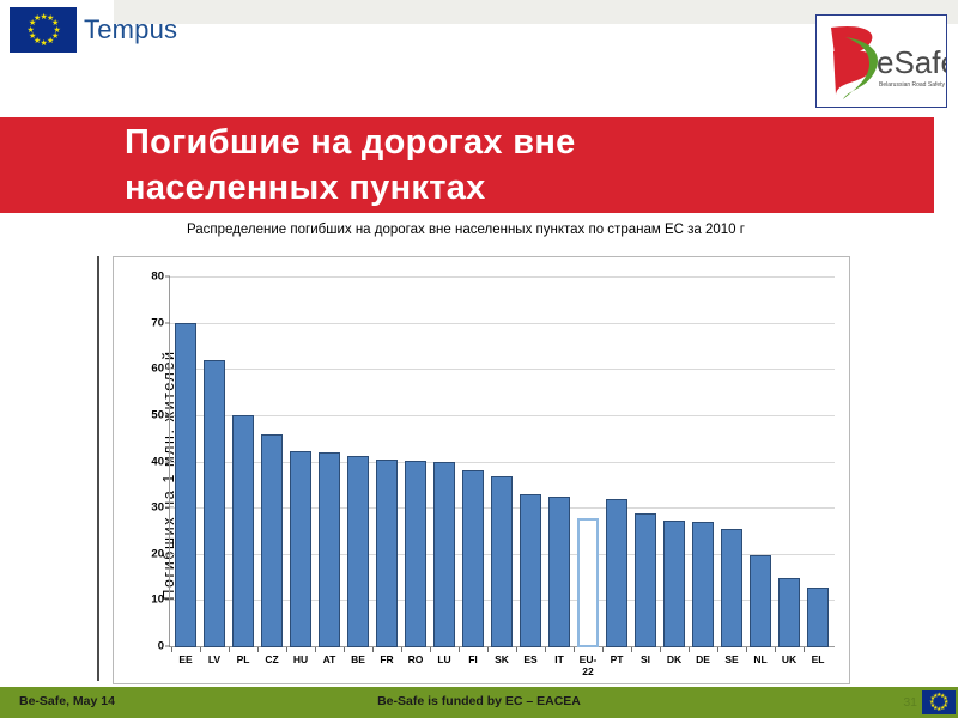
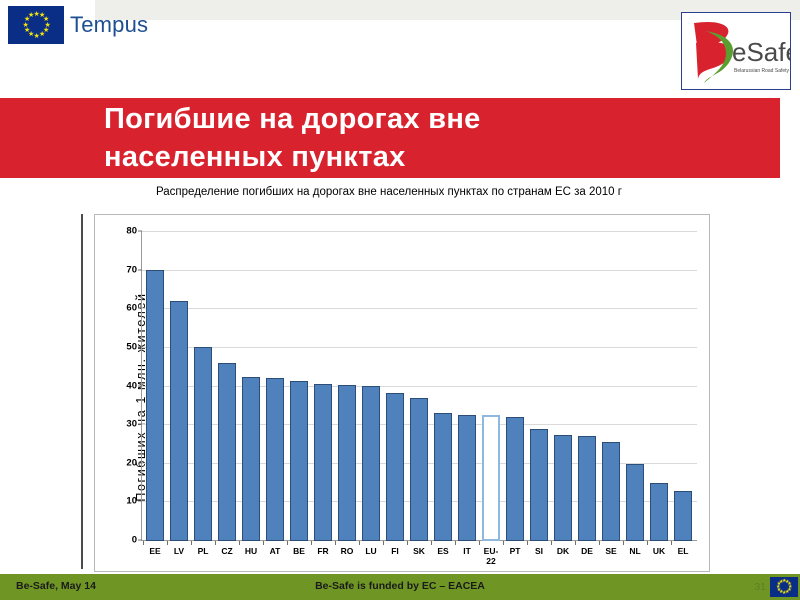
EU-22: 28 -> 32
